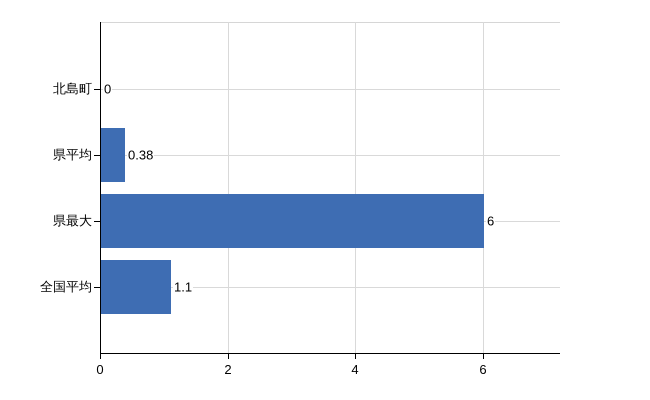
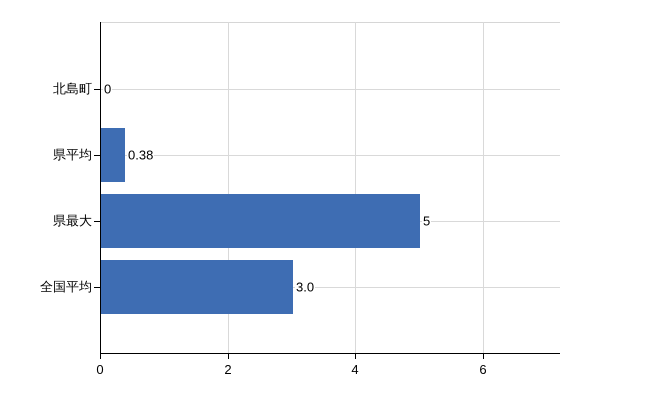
県最大: 6 -> 5
全国平均: 1.1 -> 3.0
